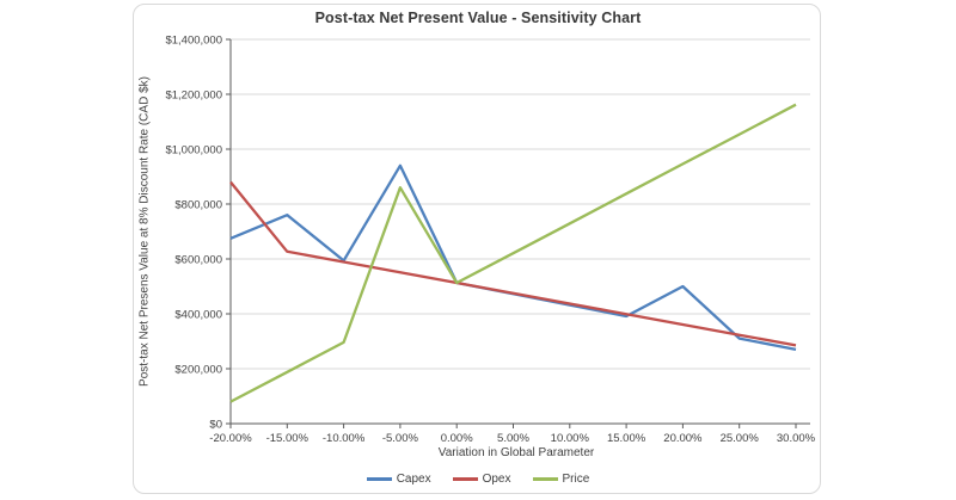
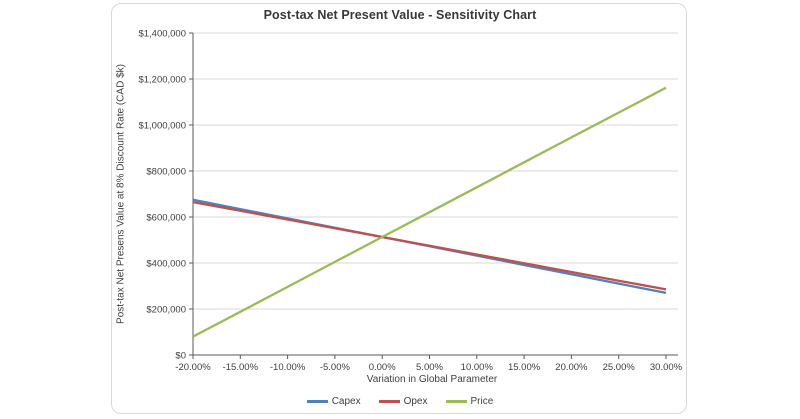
Opex/-20.00%: $880000 -> $660000
Capex/-15.00%: $760000 -> $630000
Capex/-5.00%: $940000 -> $550000
Price/-5.00%: $860000 -> $400000
Capex/20.00%: $500000 -> $350000
